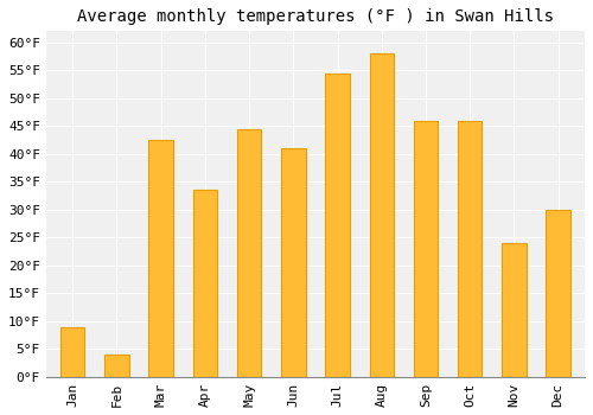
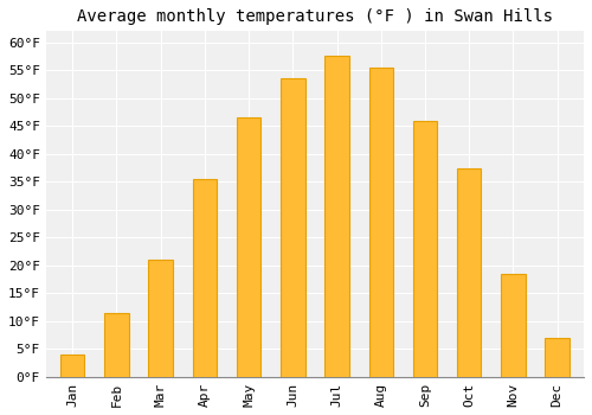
Jan: 9.0°F -> 4.0°F
Feb: 4.0°F -> 11.5°F
Mar: 42.5°F -> 21.0°F
Apr: 33.5°F -> 35.5°F
May: 44.5°F -> 46.5°F
Jun: 41.0°F -> 53.5°F
Jul: 54.5°F -> 57.5°F
Aug: 58.0°F -> 55.5°F
Oct: 46.0°F -> 37.5°F
Nov: 24.0°F -> 18.5°F
Dec: 30.0°F -> 7.0°F
